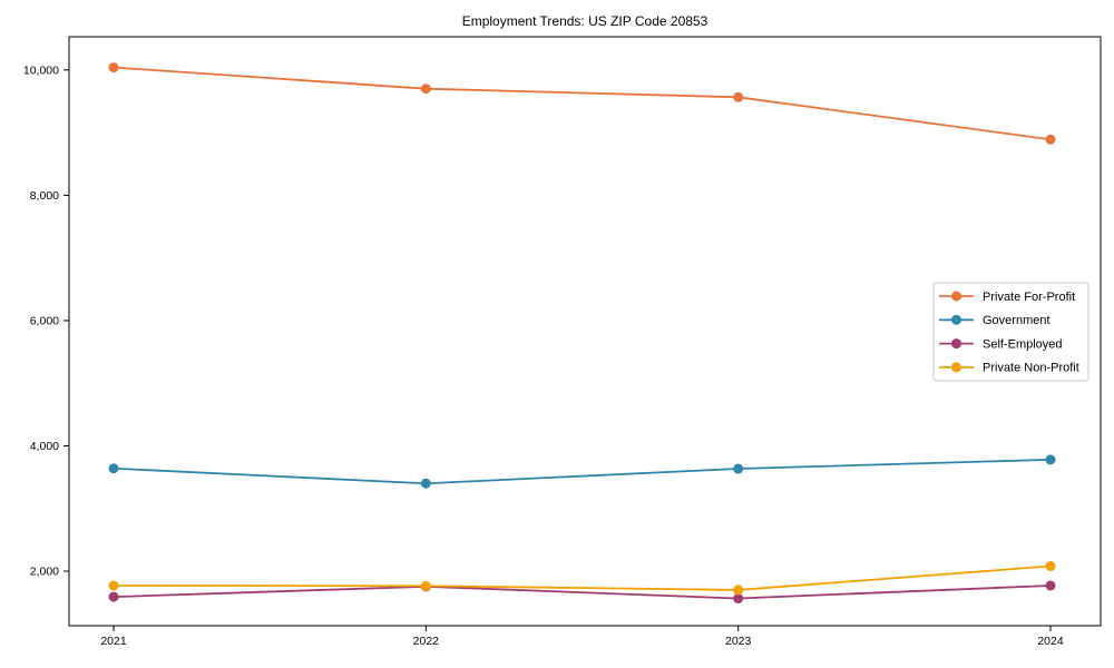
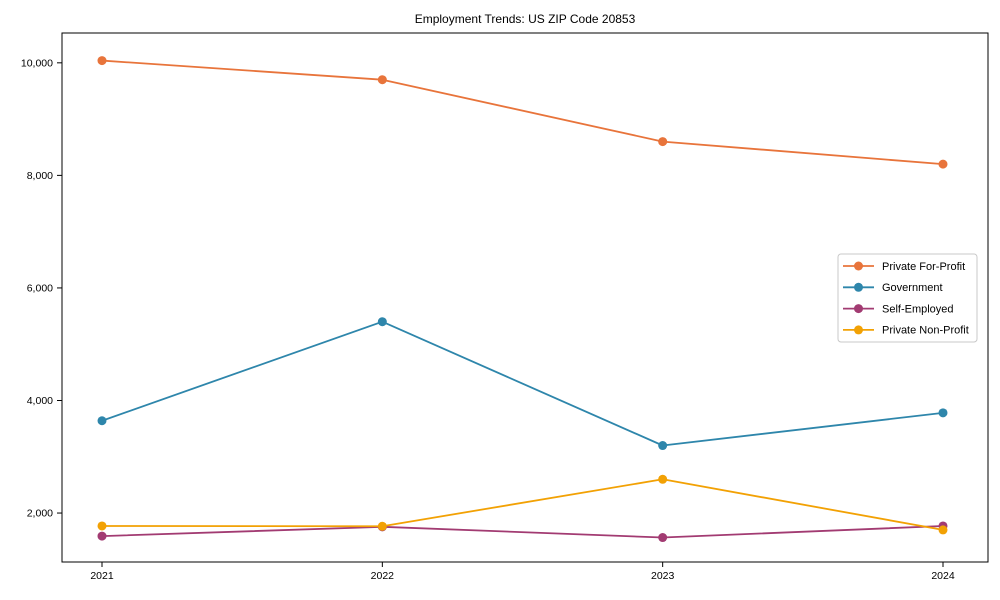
Government/2022: 3400 -> 5400
Private For-Profit/2023: 9600 -> 8600
Government/2023: 3600 -> 3200
Private Non-Profit/2023: 1700 -> 2600
Private For-Profit/2024: 8900 -> 8200
Private Non-Profit/2024: 2100 -> 1700
